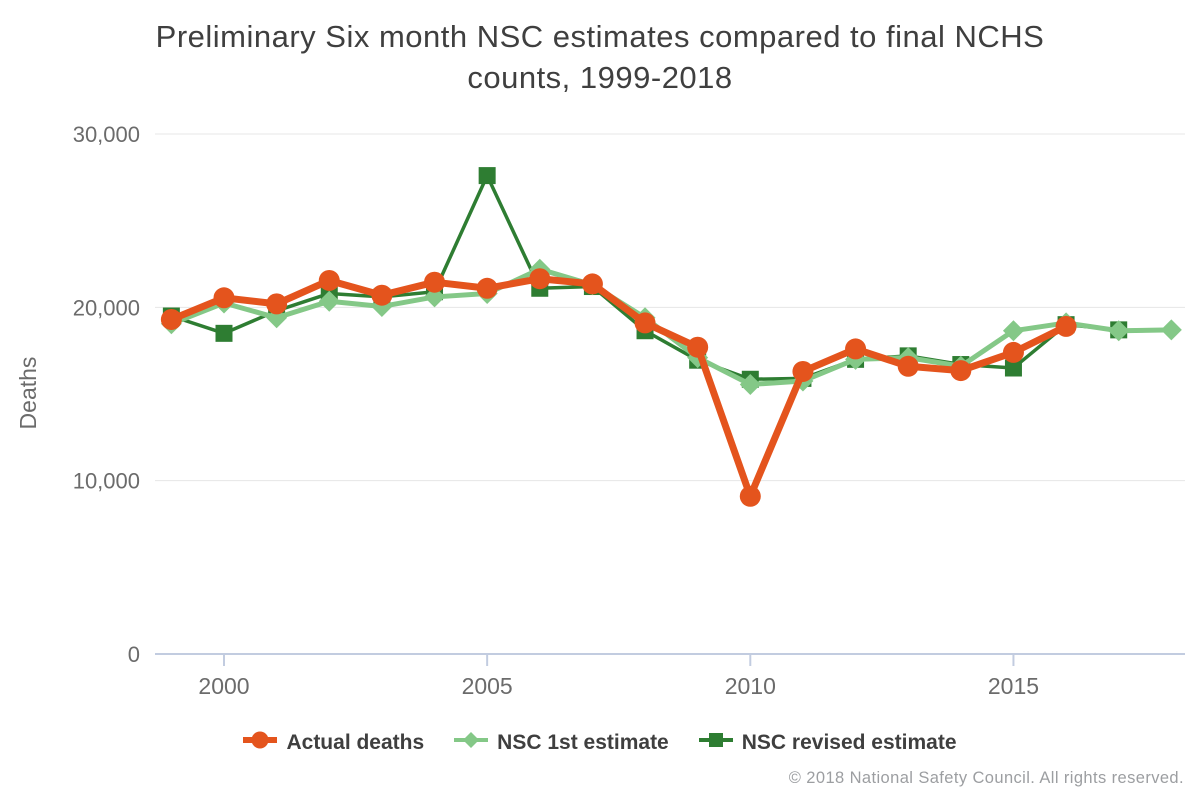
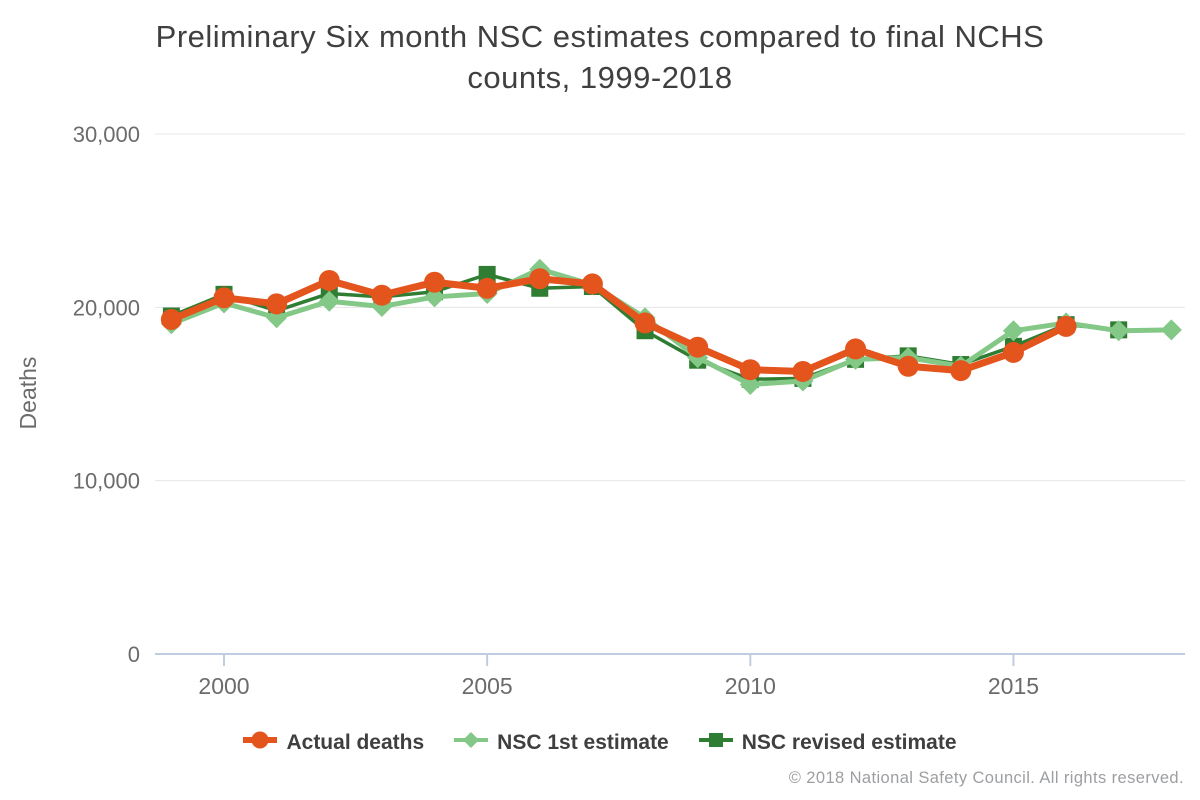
NSC revised estimate/2000: 18500 -> 20800
NSC revised estimate/2005: 27600 -> 21900
Actual deaths/2010: 9100 -> 16400
NSC revised estimate/2015: 16500 -> 17800
